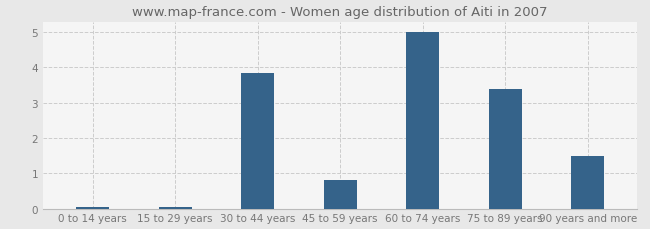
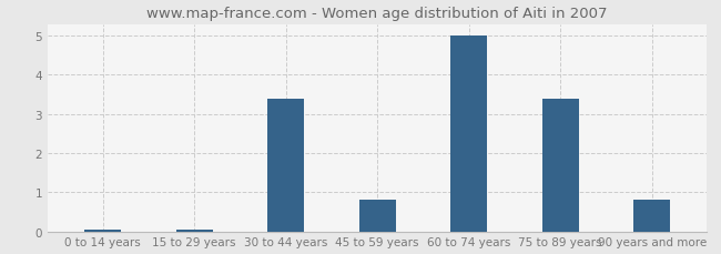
30 to 44 years: 3.85 -> 3.40
90 years and more: 1.50 -> 0.80
